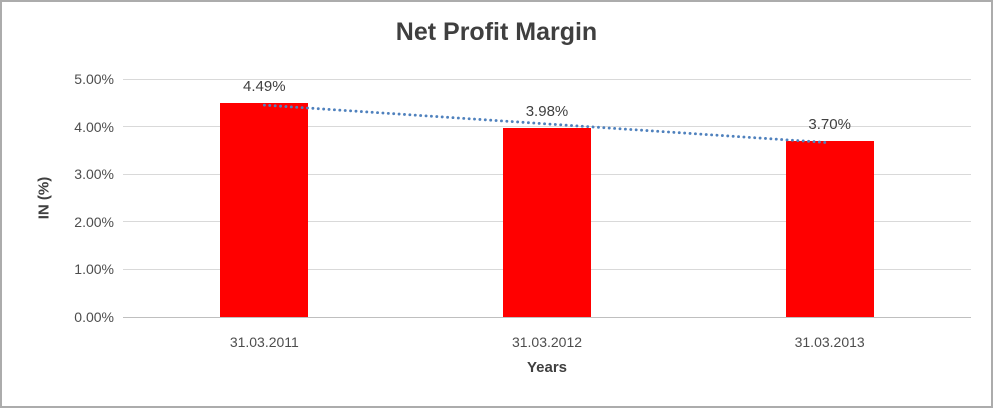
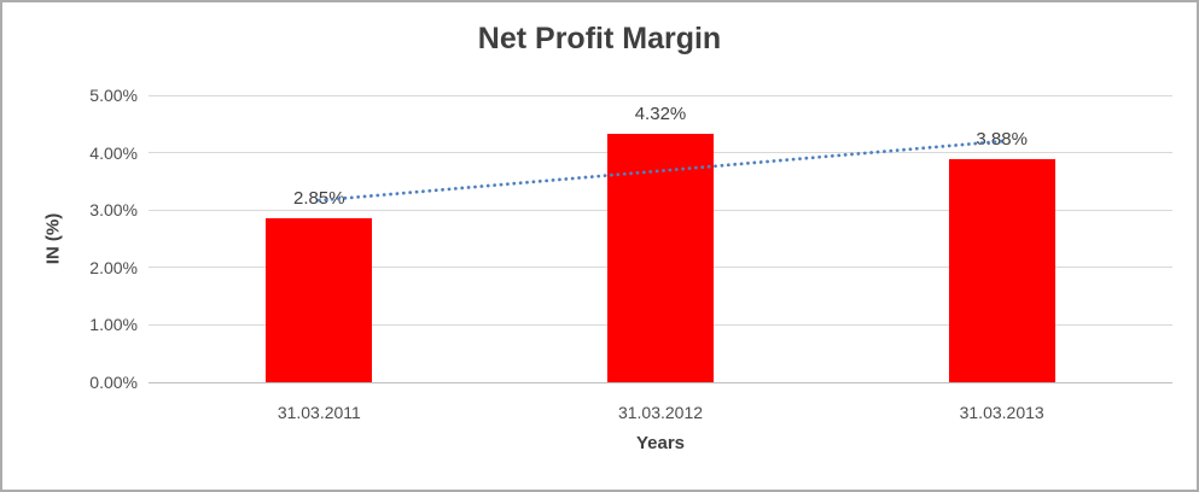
31.03.2011: 4.49% -> 2.85%
31.03.2012: 3.98% -> 4.32%
31.03.2013: 3.70% -> 3.88%
